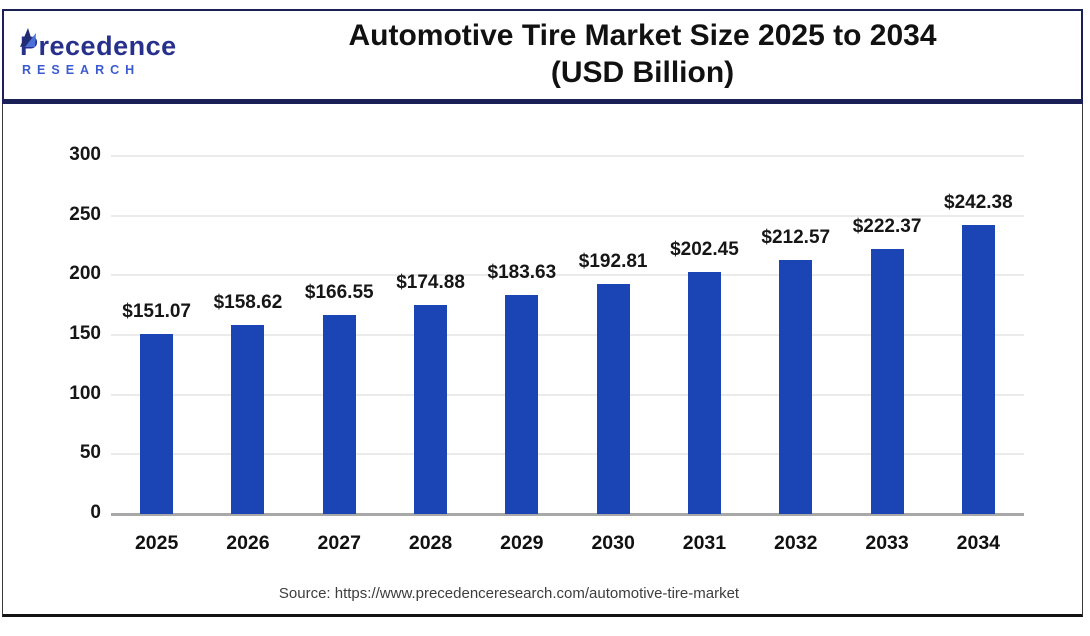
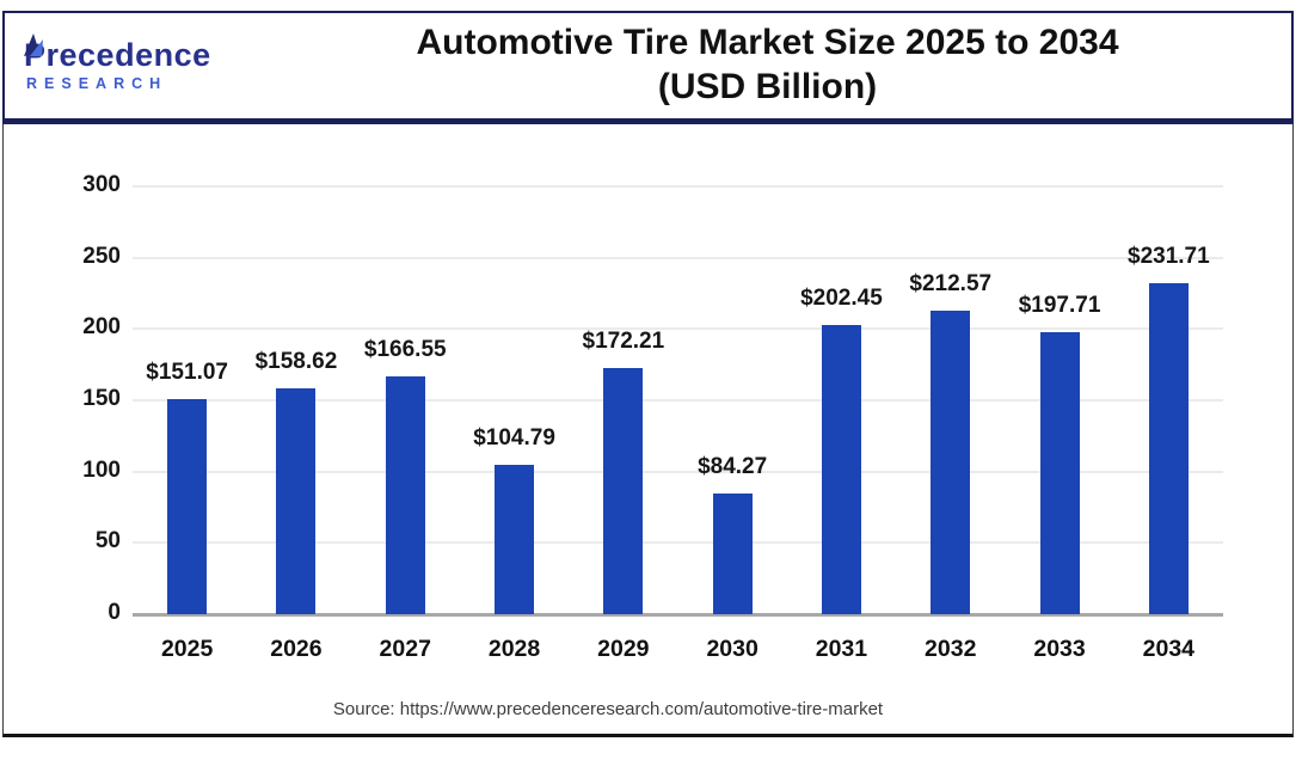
2028: $174.88 -> $104.79
2029: $183.63 -> $172.21
2030: $192.81 -> $84.27
2033: $222.37 -> $197.71
2034: $242.38 -> $231.71
